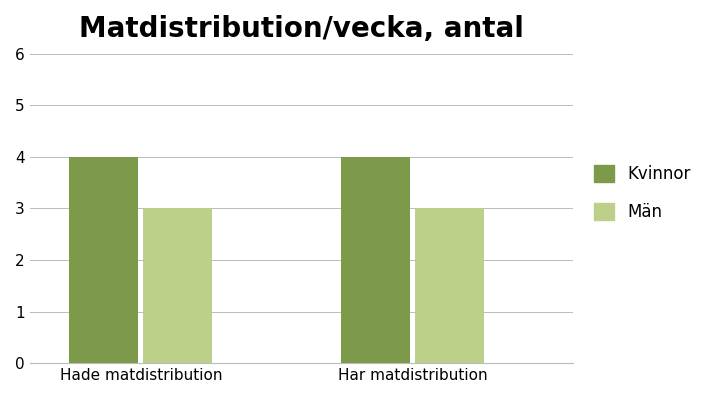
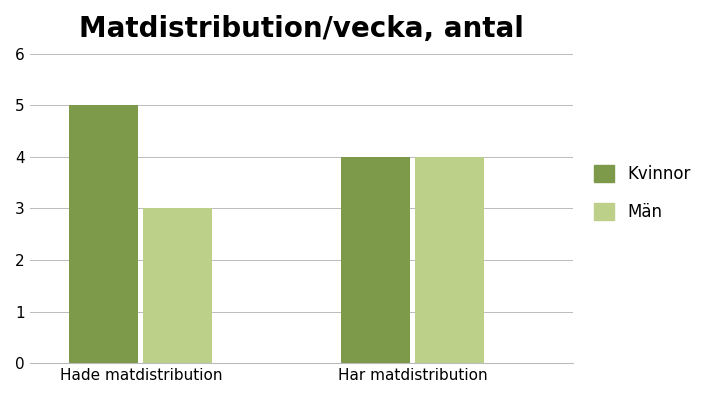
Kvinnor/Hade matdistribution: 4 -> 5
Män/Har matdistribution: 3 -> 4
